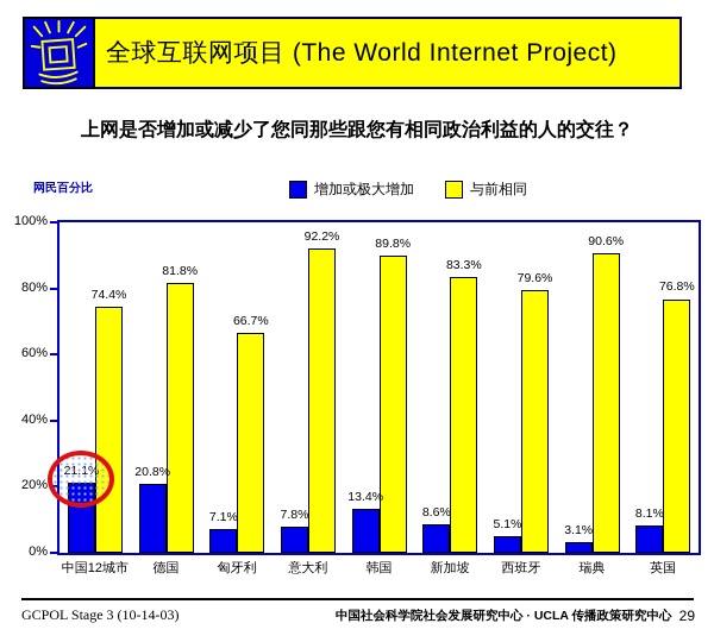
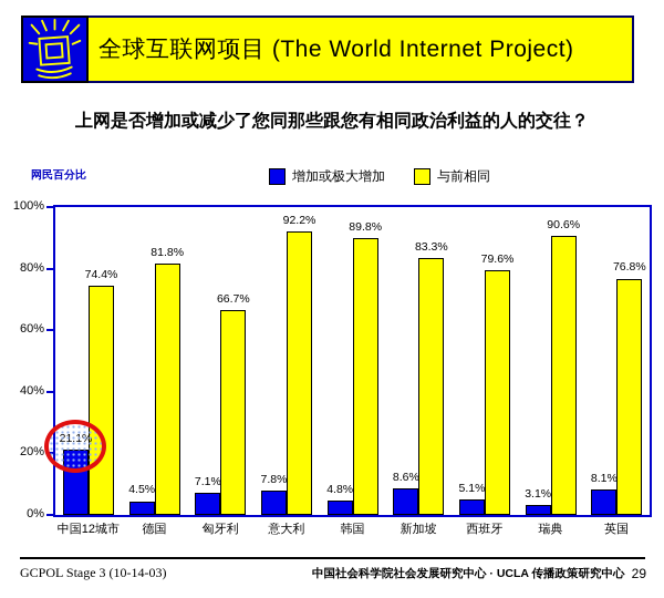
增加或极大增加/德国: 20.8% -> 4.5%
增加或极大增加/韩国: 13.4% -> 4.8%
